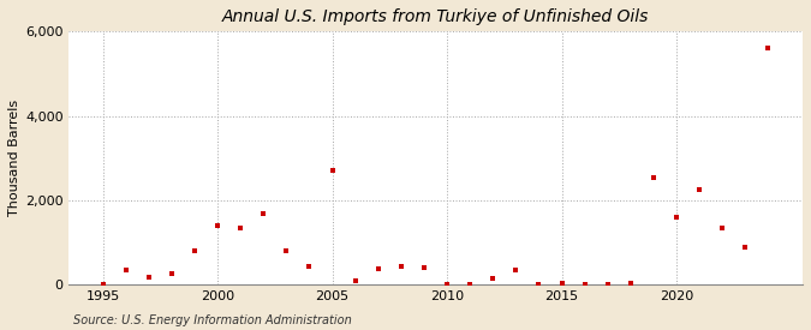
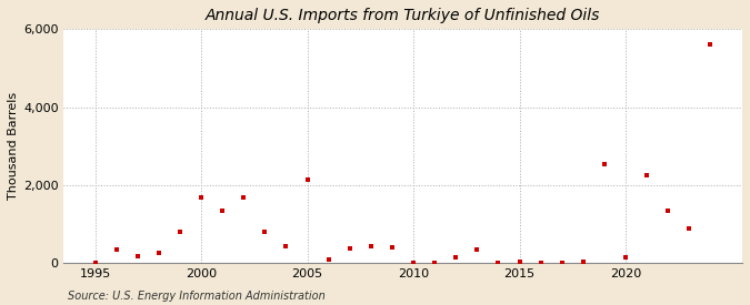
2000: 1,400 -> 1,700
2005: 2,700 -> 2,150
2020: 1,600 -> 150
